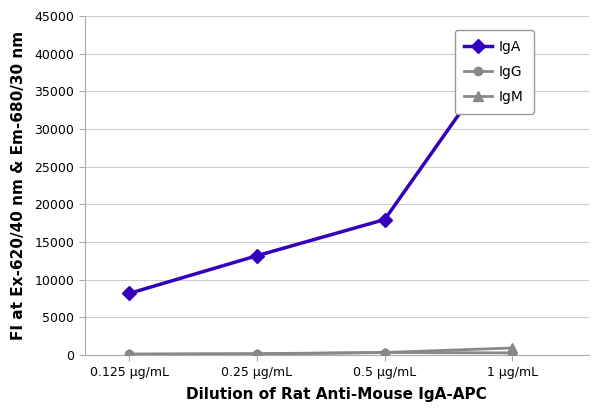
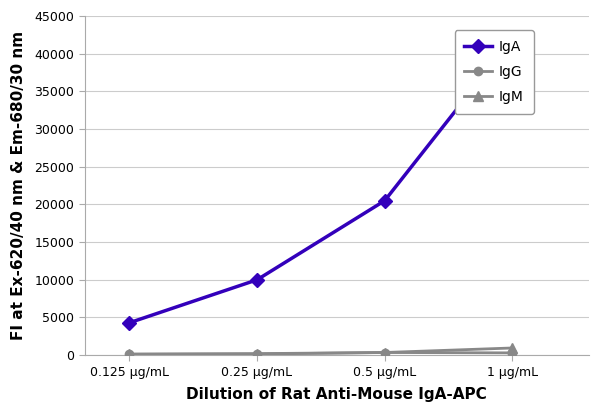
IgA/0.125 μg/mL: 8200 -> 4300
IgA/0.25 μg/mL: 13200 -> 10000
IgA/0.5 μg/mL: 18000 -> 20500
